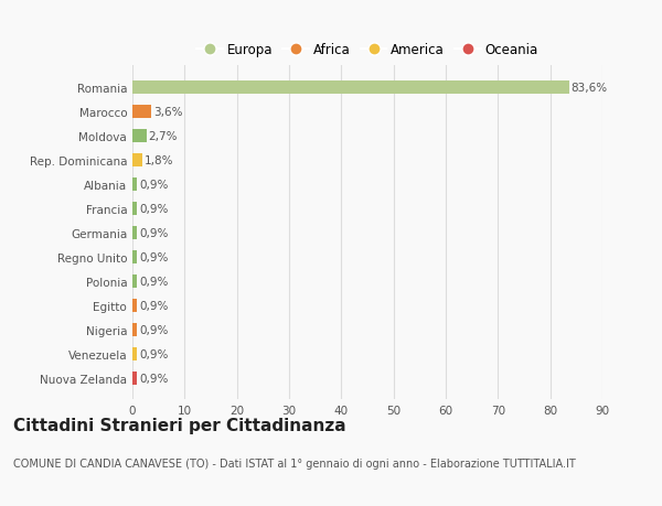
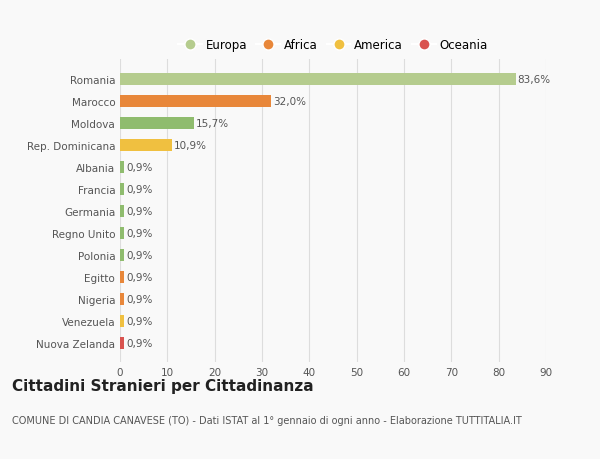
Marocco: 3,6% -> 32,0%
Moldova: 2,7% -> 15,7%
Rep. Dominicana: 1,8% -> 10,9%
